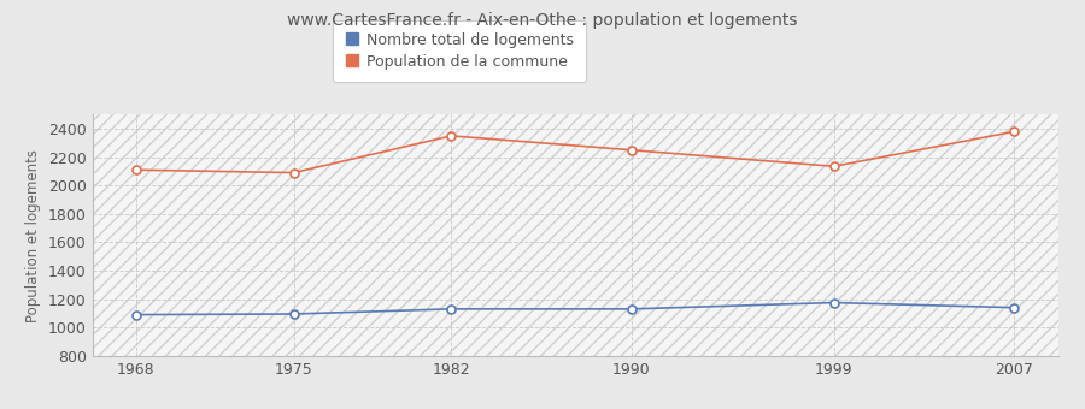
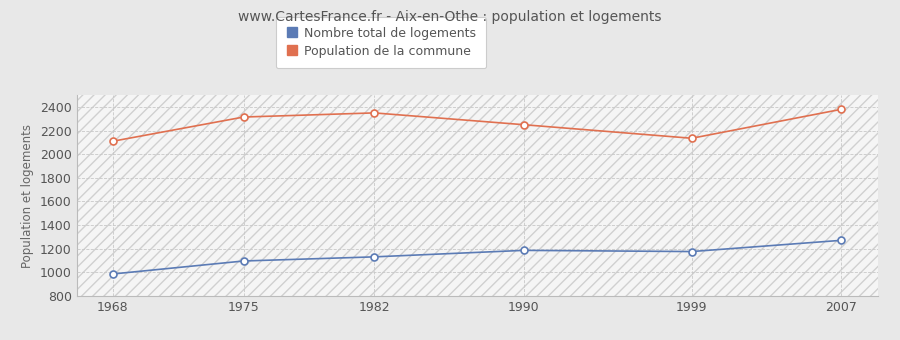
Nombre total de logements/1968: 1090 -> 980
Population de la commune/1975: 2090 -> 2320
Nombre total de logements/1990: 1130 -> 1180
Nombre total de logements/2007: 1140 -> 1270
